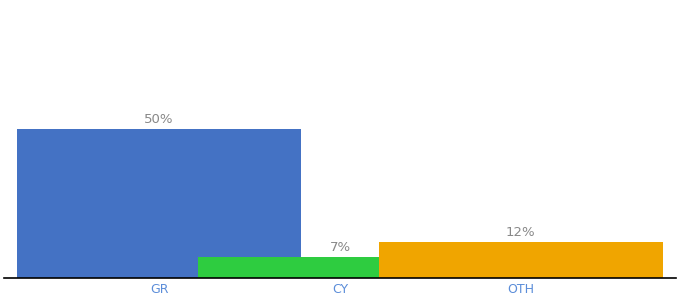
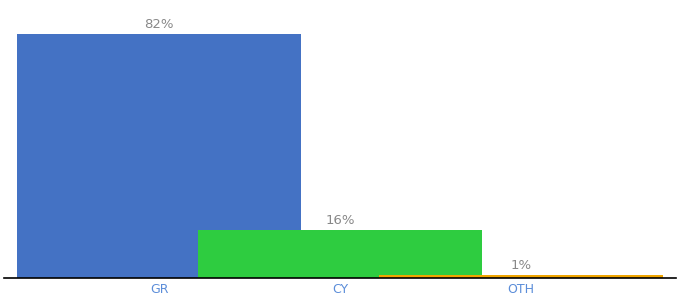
GR: 50% -> 82%
CY: 7% -> 16%
OTH: 12% -> 1%
